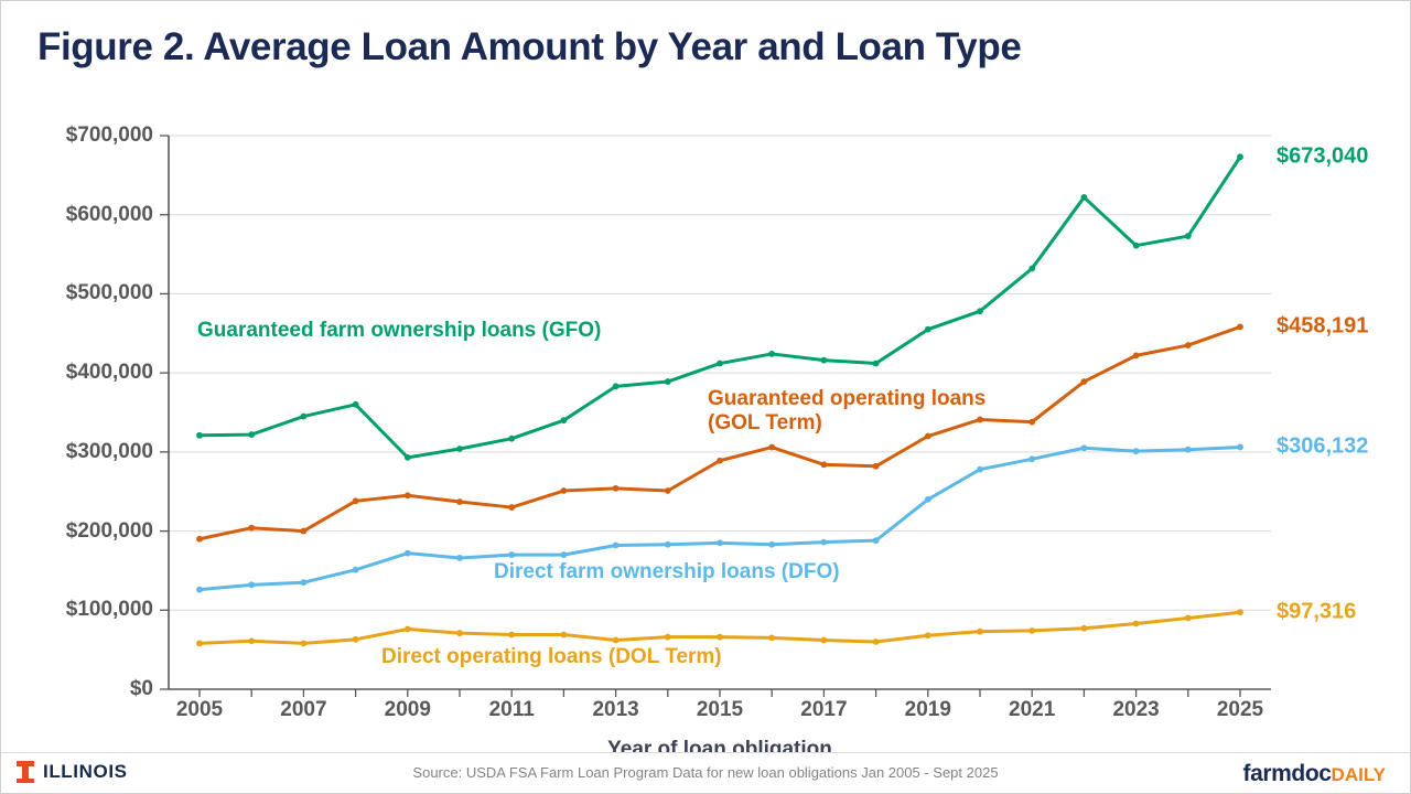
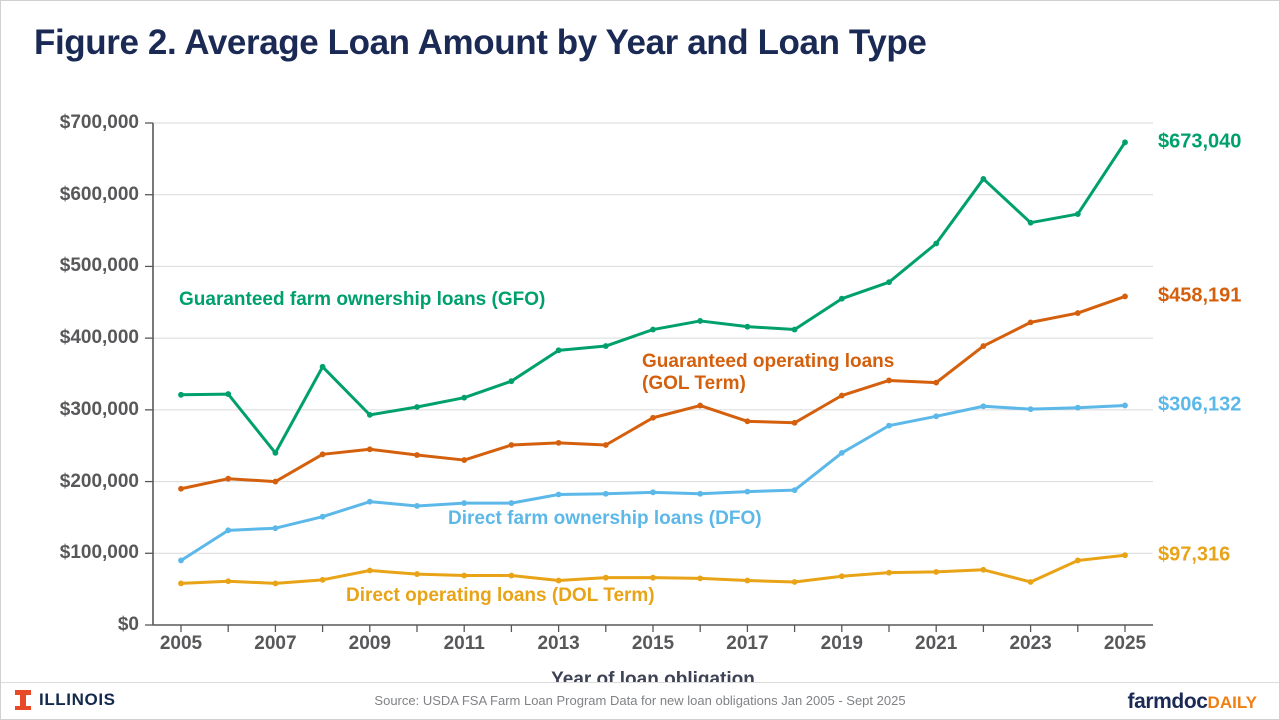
Direct farm ownership loans (DFO)/2005: $130000 -> $90000
Guaranteed farm ownership loans (GFO)/2007: $340000 -> $240000
Direct operating loans (DOL Term)/2023: $80000 -> $60000
